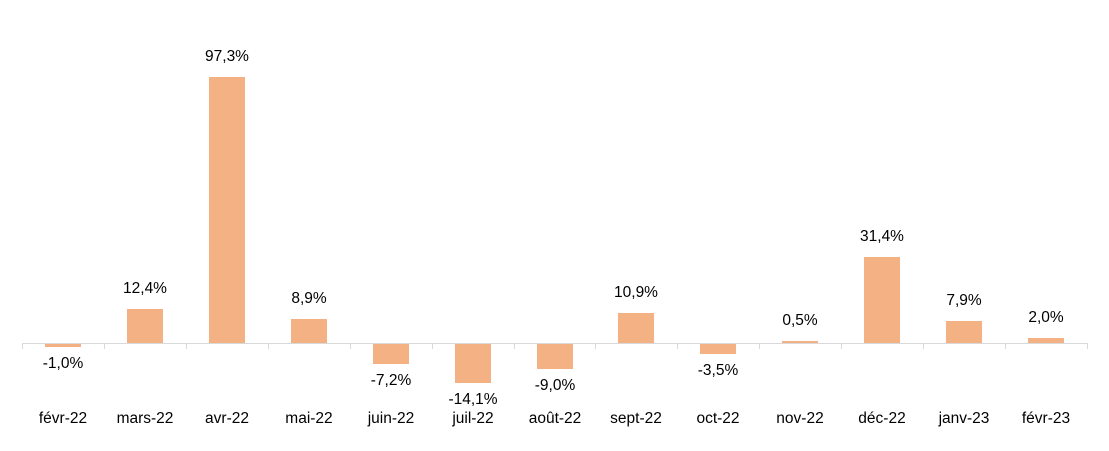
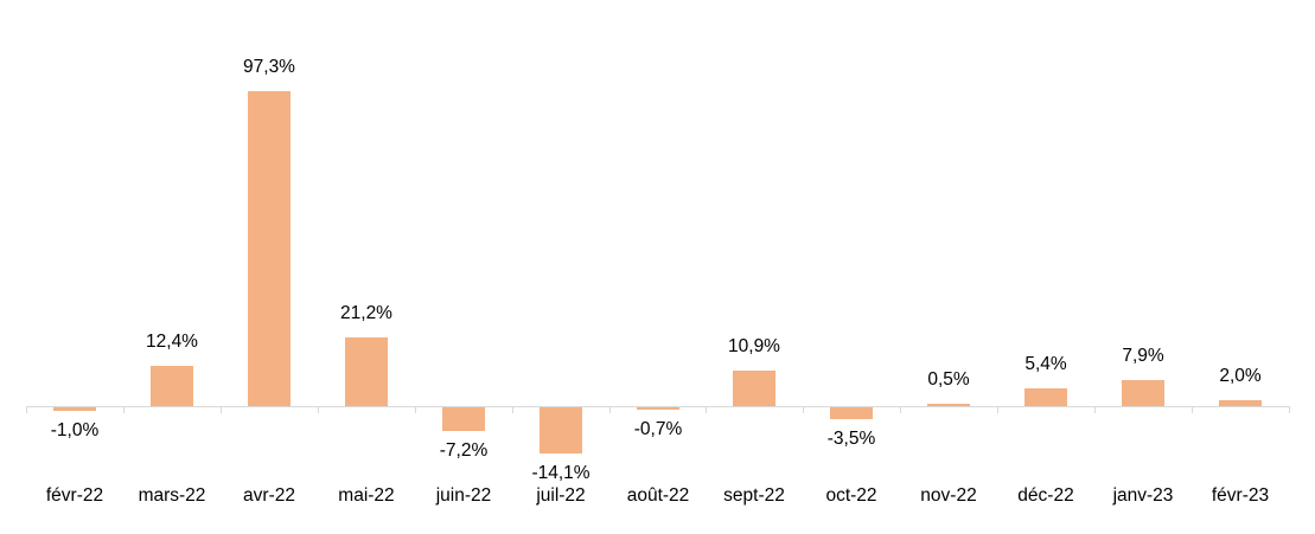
mai-22: 8,9% -> 21,2%
août-22: -9,0% -> -0,7%
déc-22: 31,4% -> 5,4%
